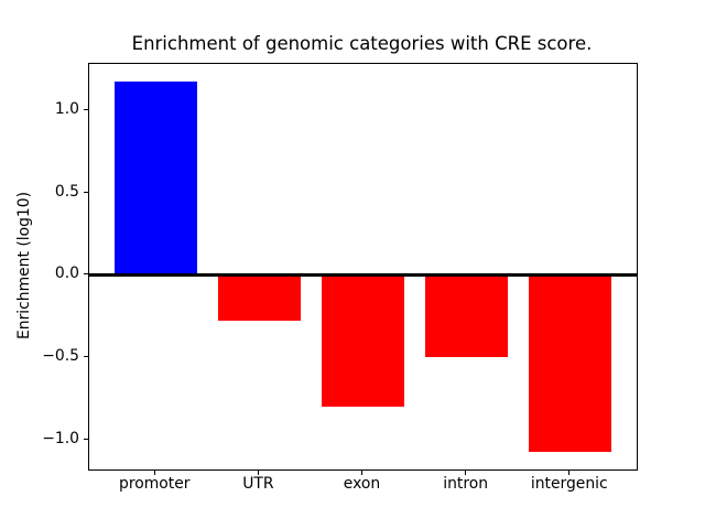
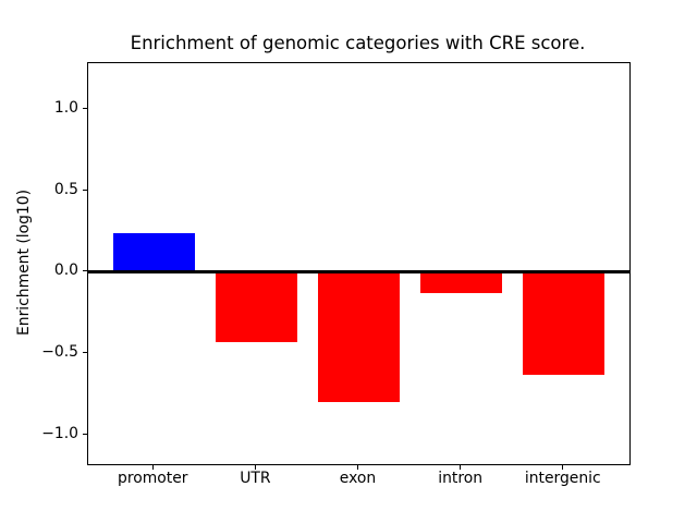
promoter: 1.17 -> 0.24
UTR: -0.28 -> -0.43
intron: -0.50 -> -0.13
intergenic: -1.07 -> -0.63
